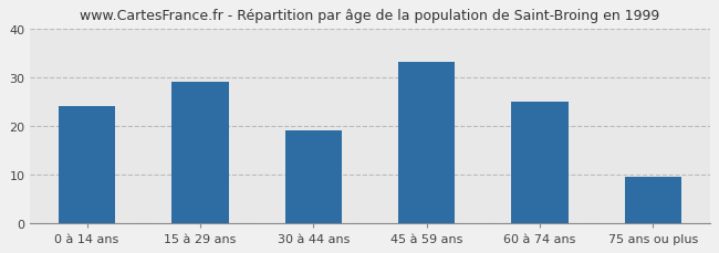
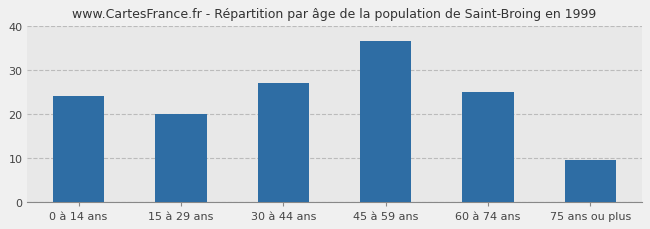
15 à 29 ans: 29.0 -> 20.0
30 à 44 ans: 19.0 -> 27.0
45 à 59 ans: 33.0 -> 36.5
